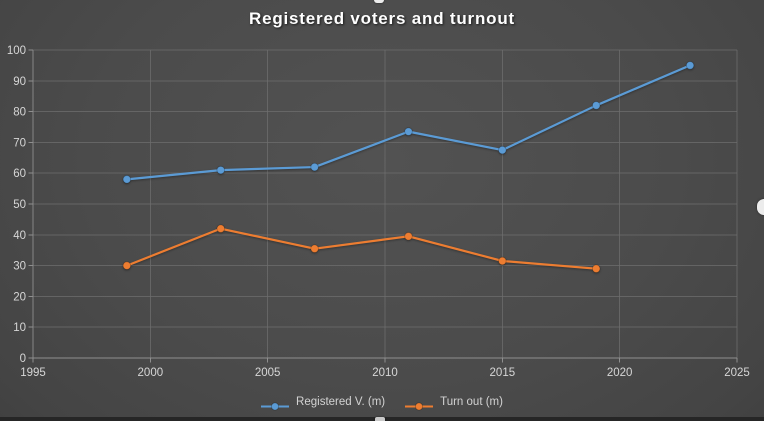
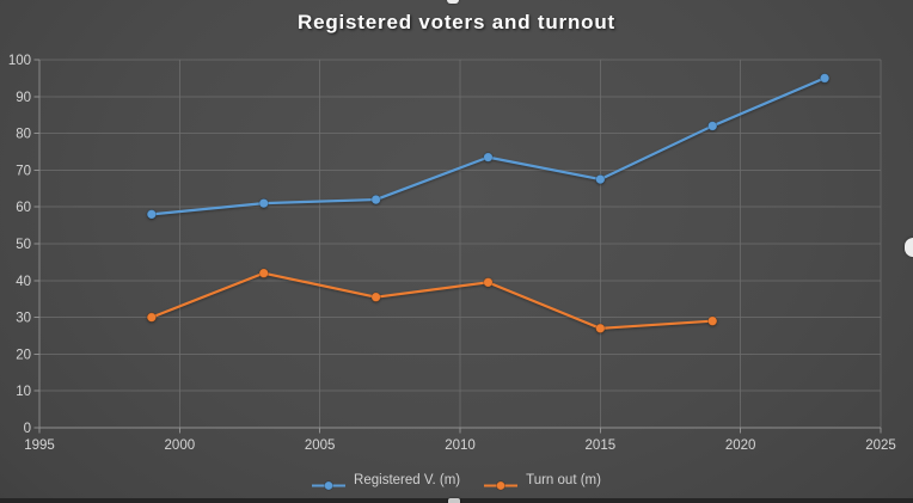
Turn out (m)/2015: 32 -> 27
